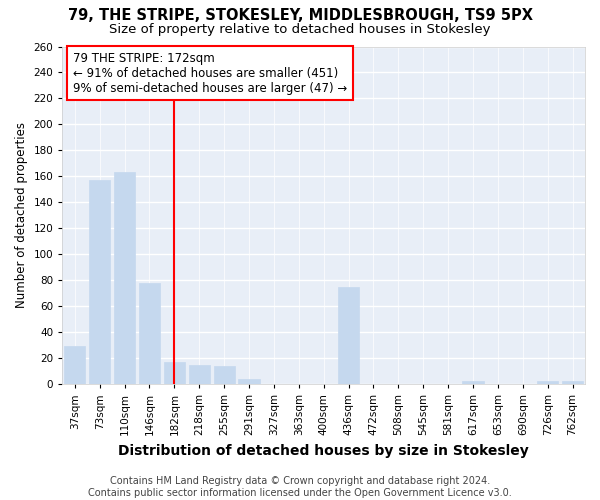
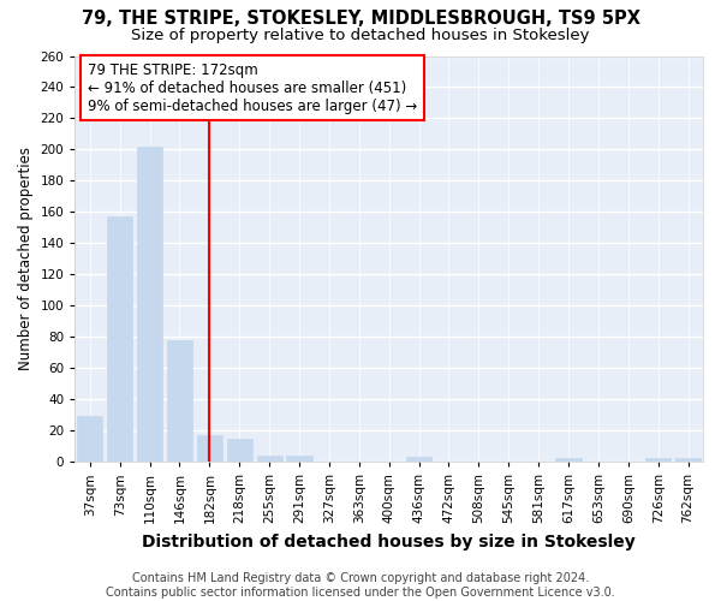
110sqm: 163 -> 202
255sqm: 14 -> 4
436sqm: 75 -> 3
